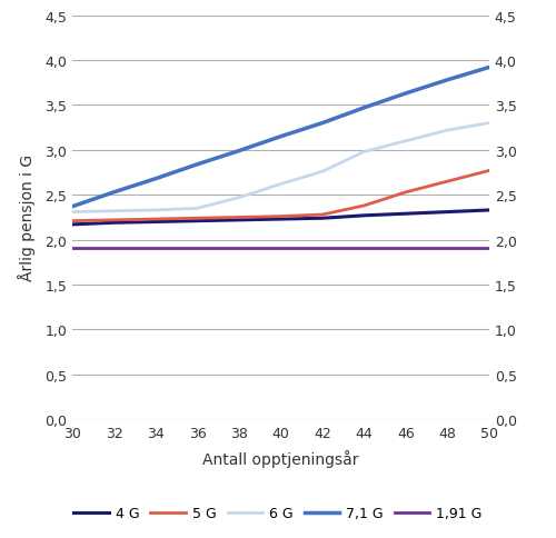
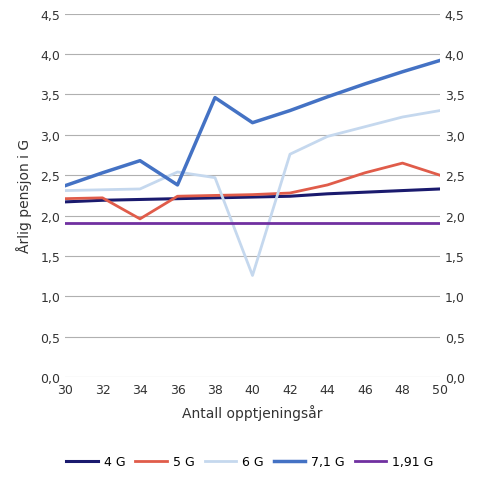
5 G/34: 2,23 -> 1,96
6 G/36: 2,35 -> 2,54
7,1 G/36: 2,84 -> 2,38
7,1 G/38: 2,99 -> 3,46
6 G/40: 2,62 -> 1,26
5 G/50: 2,77 -> 2,50
